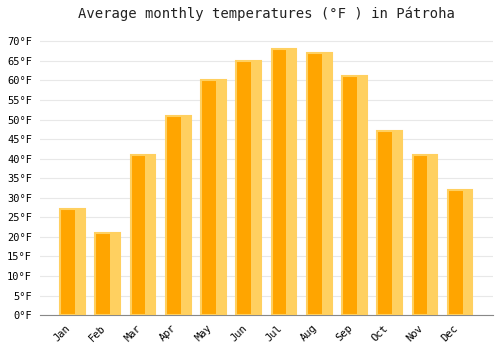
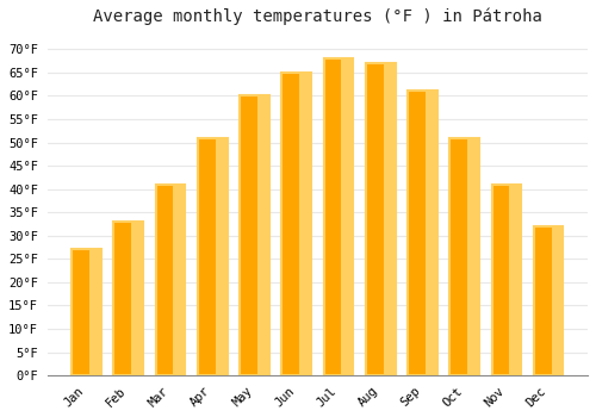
Feb: 21°F -> 33°F
Oct: 47°F -> 51°F
